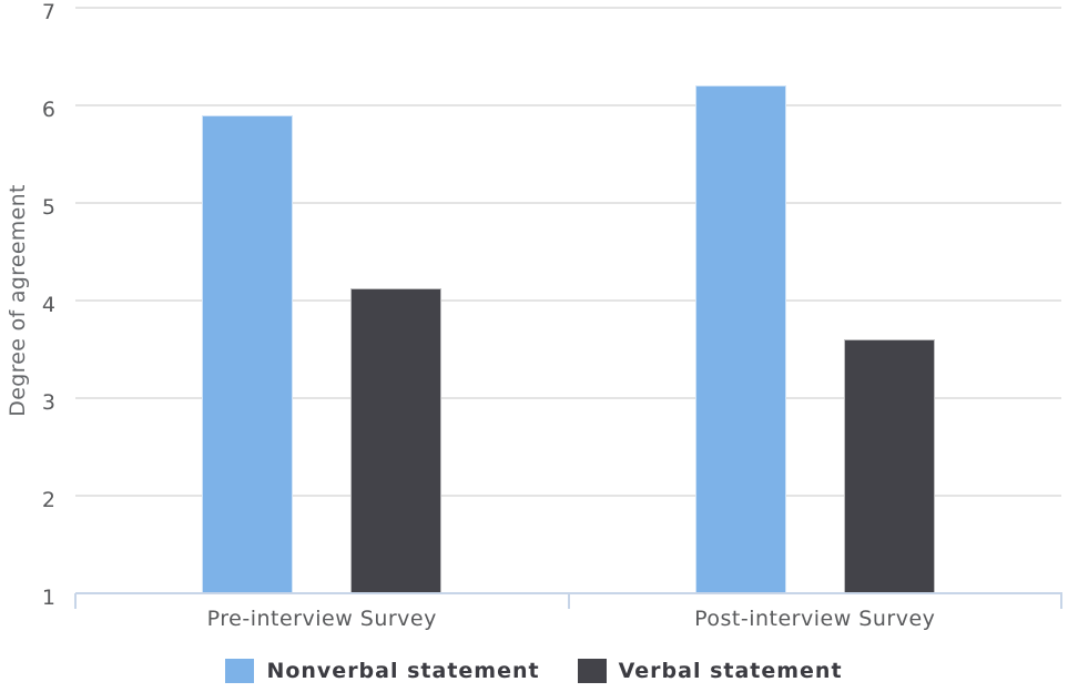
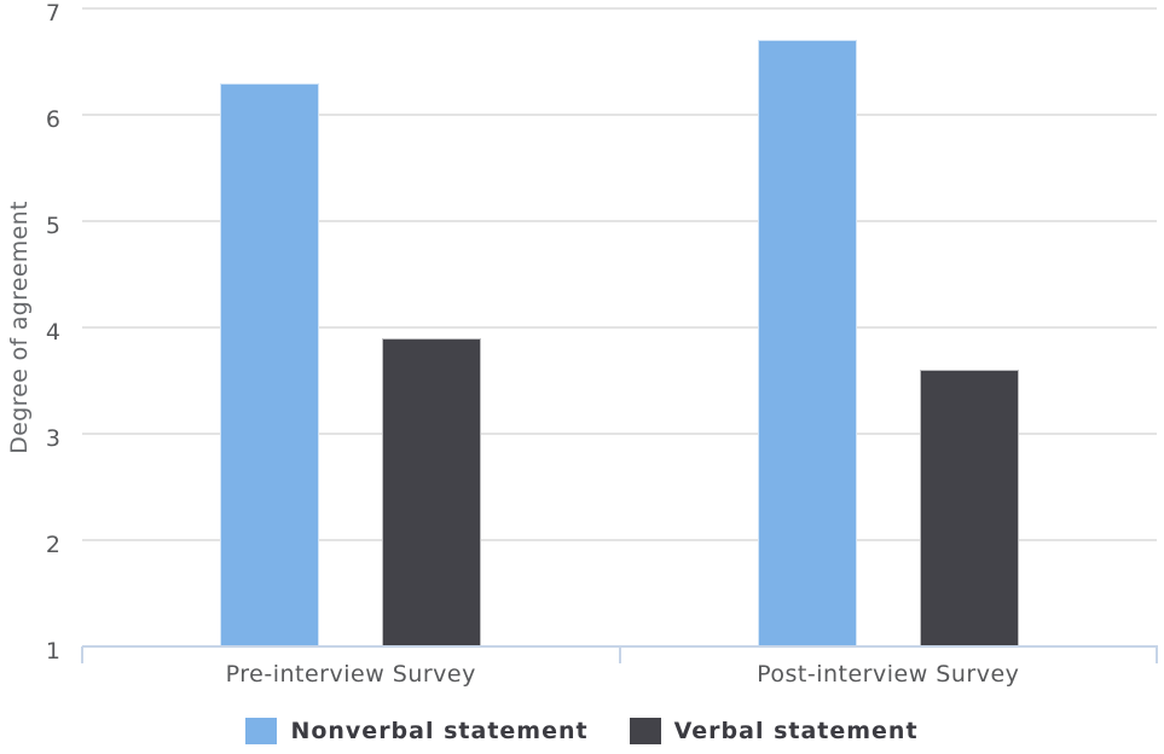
Nonverbal statement/Pre-interview Survey: 5.9 -> 6.3
Verbal statement/Pre-interview Survey: 4.1 -> 3.9
Nonverbal statement/Post-interview Survey: 6.2 -> 6.7
